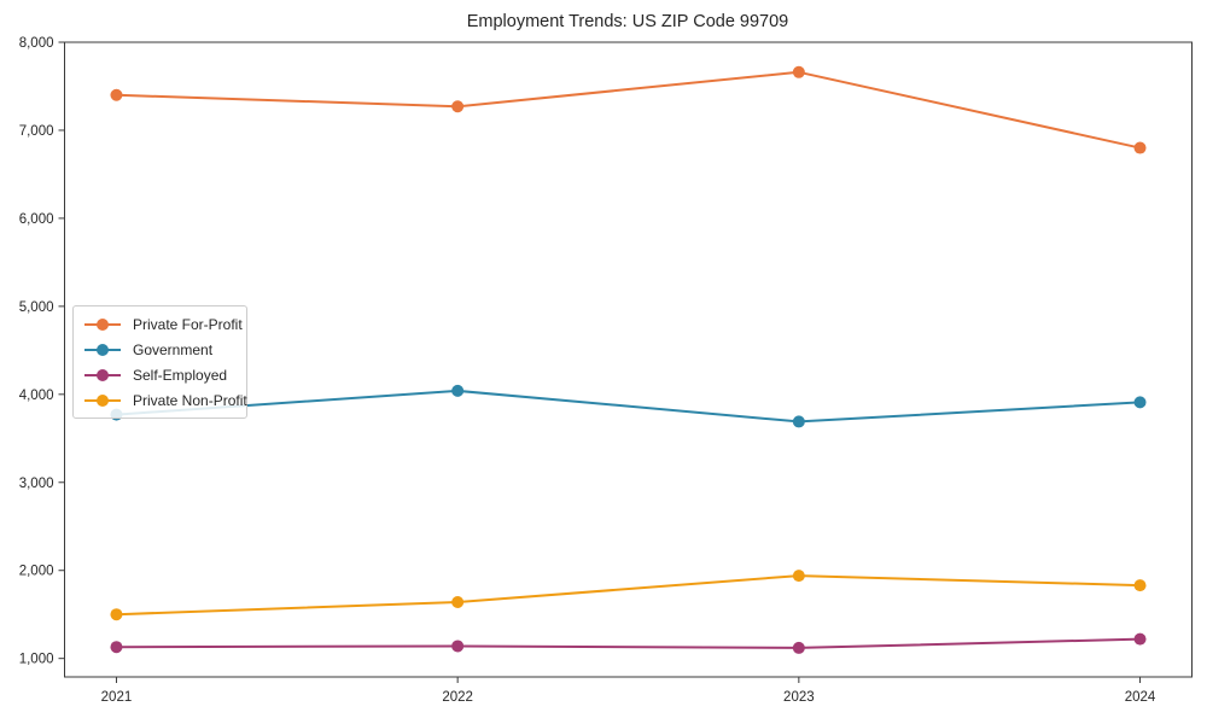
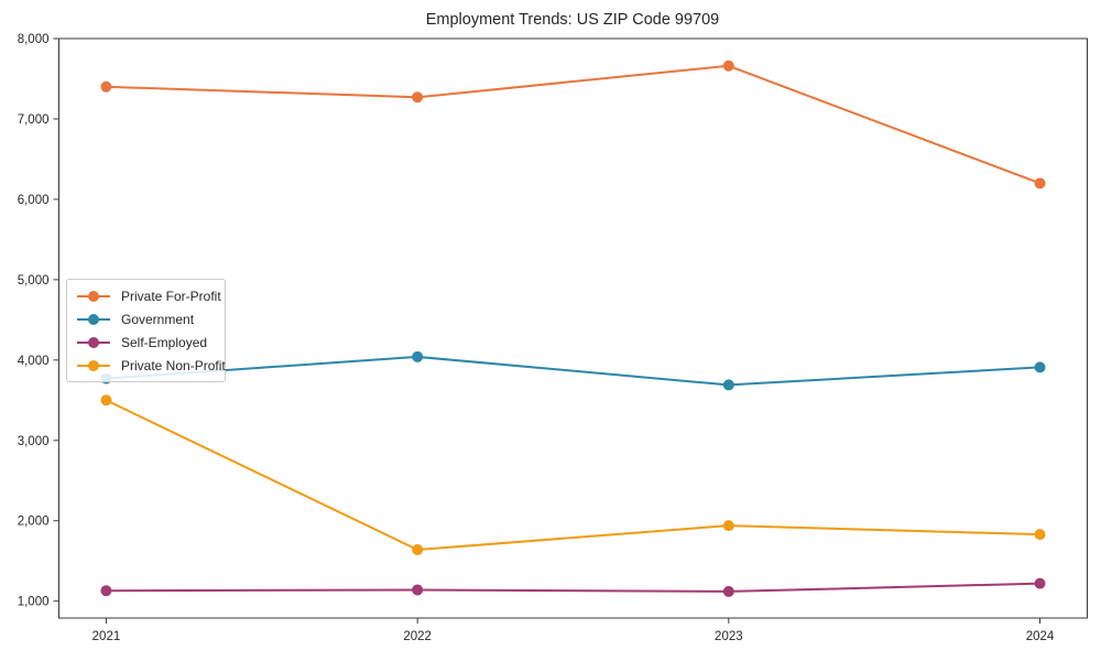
Private Non-Profit/2021: 1500 -> 3500
Private For-Profit/2024: 6800 -> 6200
